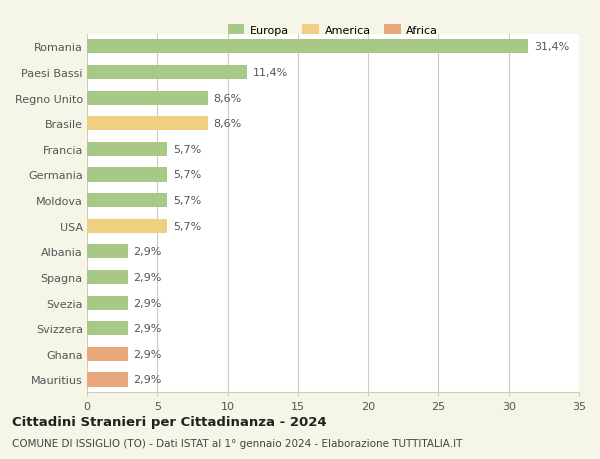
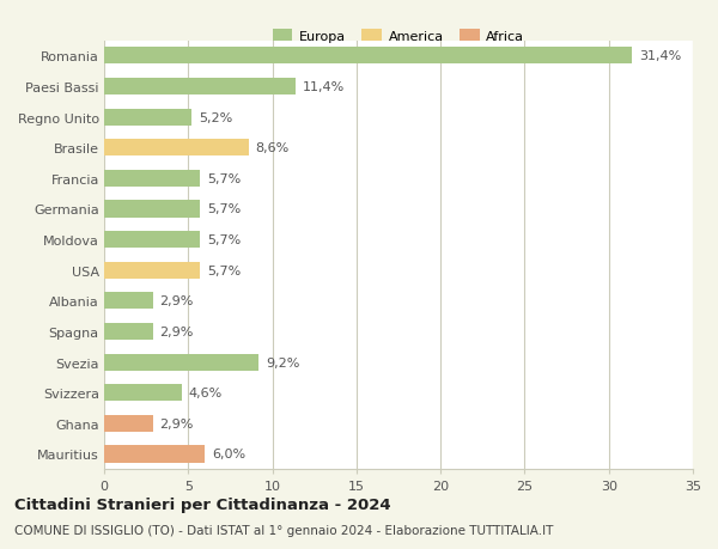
Regno Unito: 8,6% -> 5,2%
Svezia: 2,9% -> 9,2%
Svizzera: 2,9% -> 4,6%
Mauritius: 2,9% -> 6,0%
